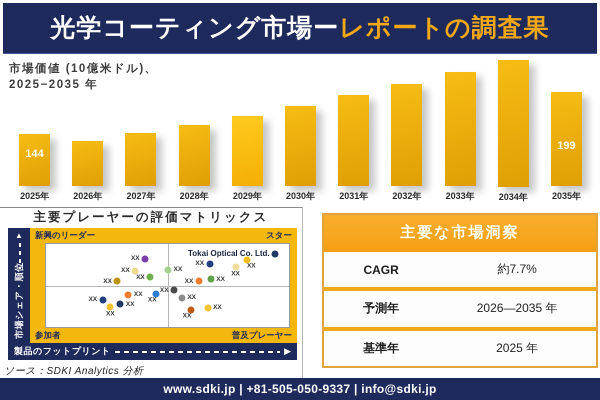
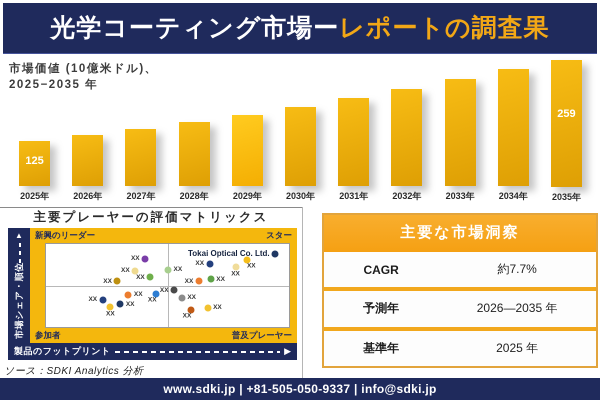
市場価値 (10億米ドル)、2025−2035 年/2025年: 144 -> 125
市場価値 (10億米ドル)、2025−2035 年/2035年: 199 -> 259
